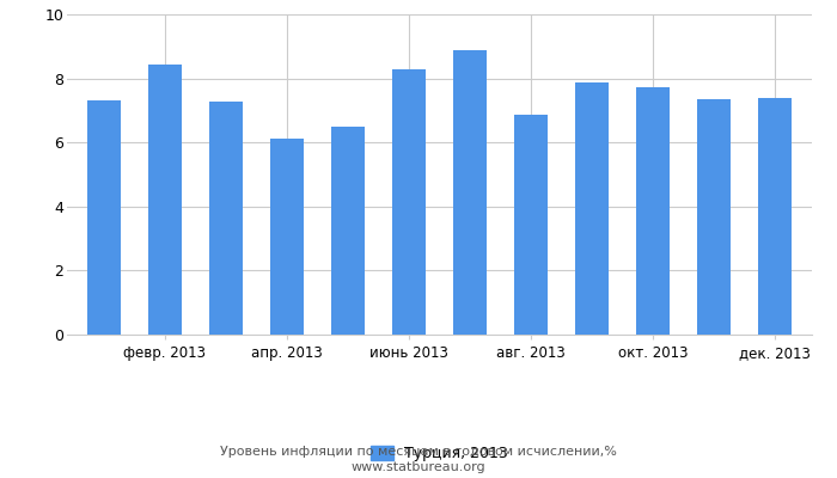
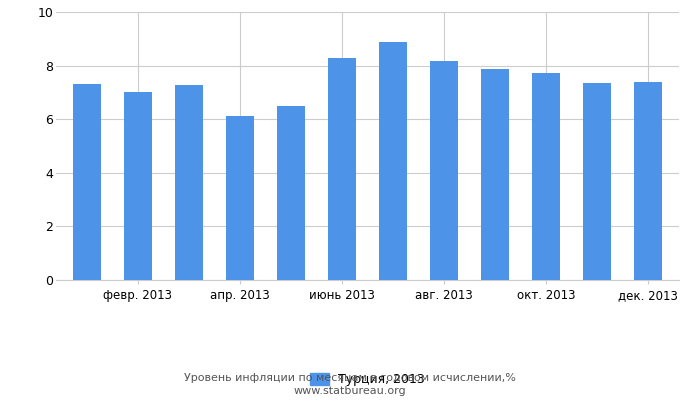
февр. 2013: 8.45 -> 7.03
авг. 2013: 6.85 -> 8.17
